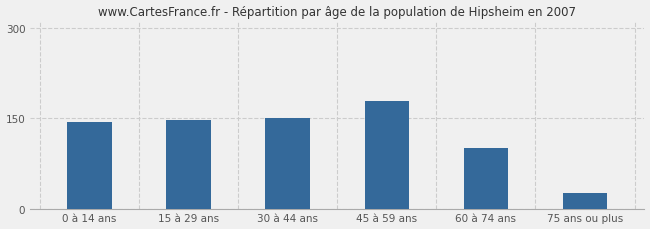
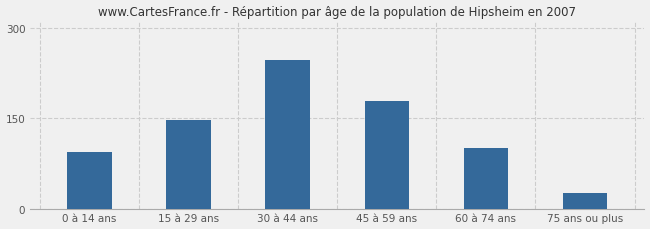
0 à 14 ans: 143 -> 94
30 à 44 ans: 150 -> 246
